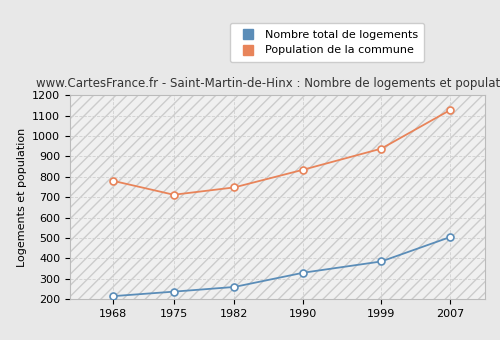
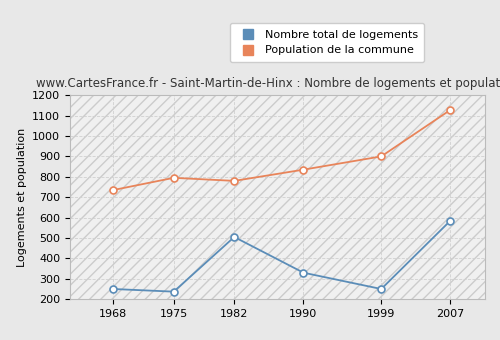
Nombre total de logements/1968: 215 -> 250
Population de la commune/1968: 780 -> 735
Population de la commune/1975: 712 -> 795
Nombre total de logements/1982: 260 -> 505
Population de la commune/1982: 748 -> 780
Nombre total de logements/1999: 385 -> 250
Population de la commune/1999: 938 -> 900
Nombre total de logements/2007: 505 -> 585
